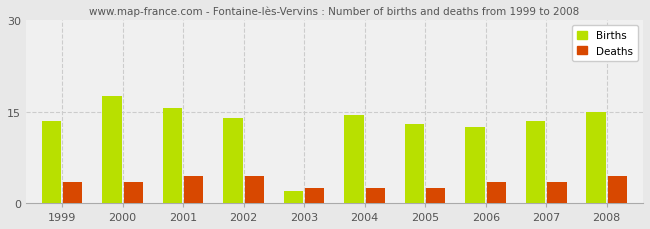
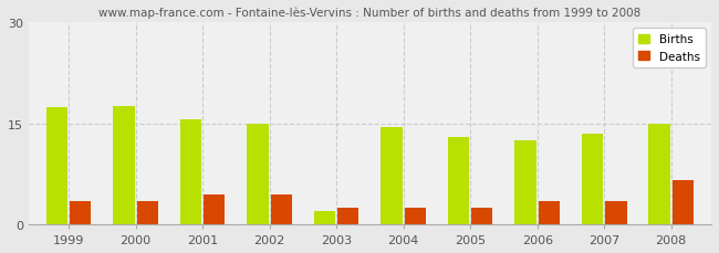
Births/1999: 13.5 -> 17.4
Births/2002: 14.0 -> 15.0
Deaths/2008: 4.5 -> 6.6
